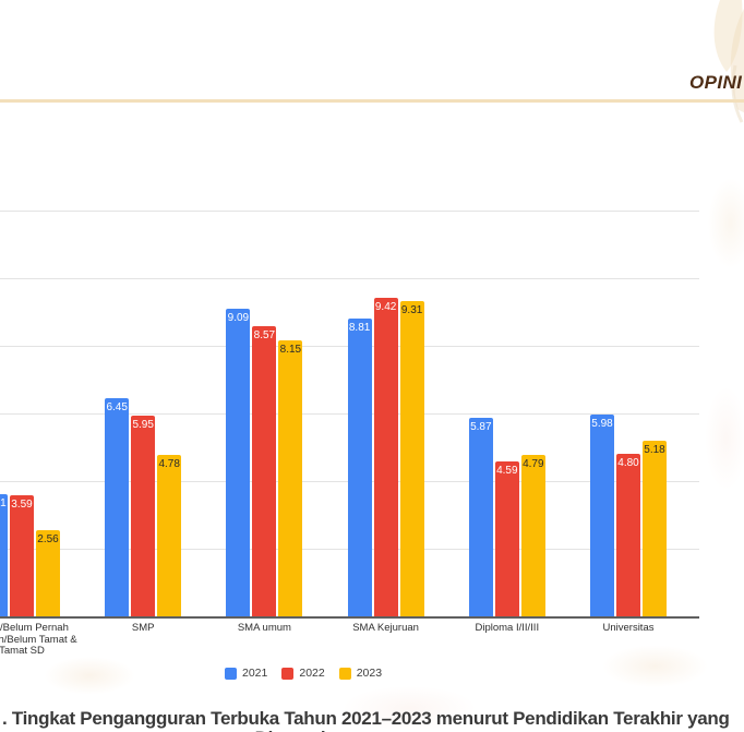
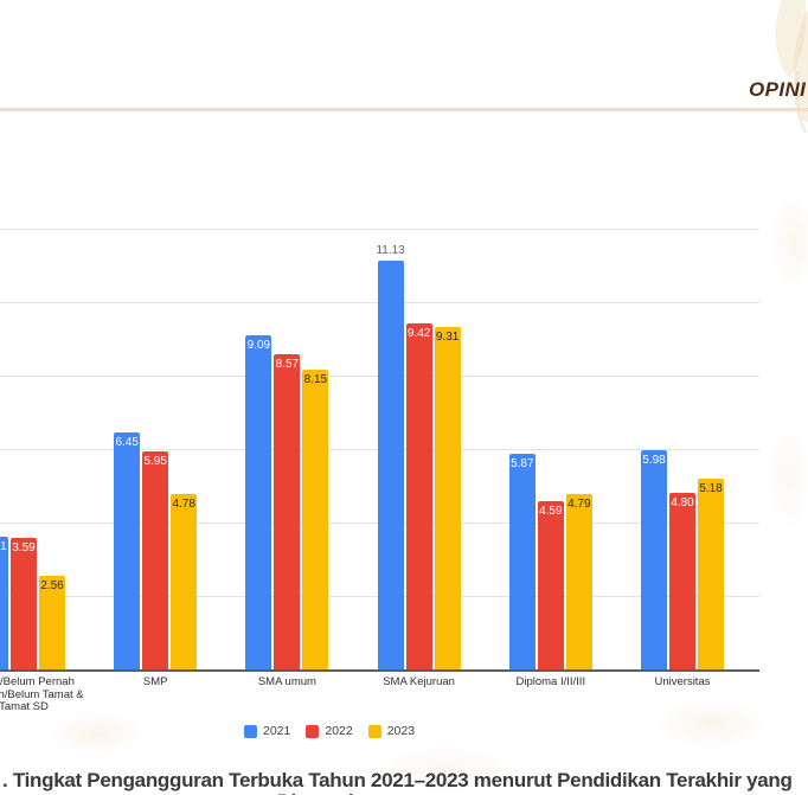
2021/SMA Kejuruan: 8.81 -> 11.13
